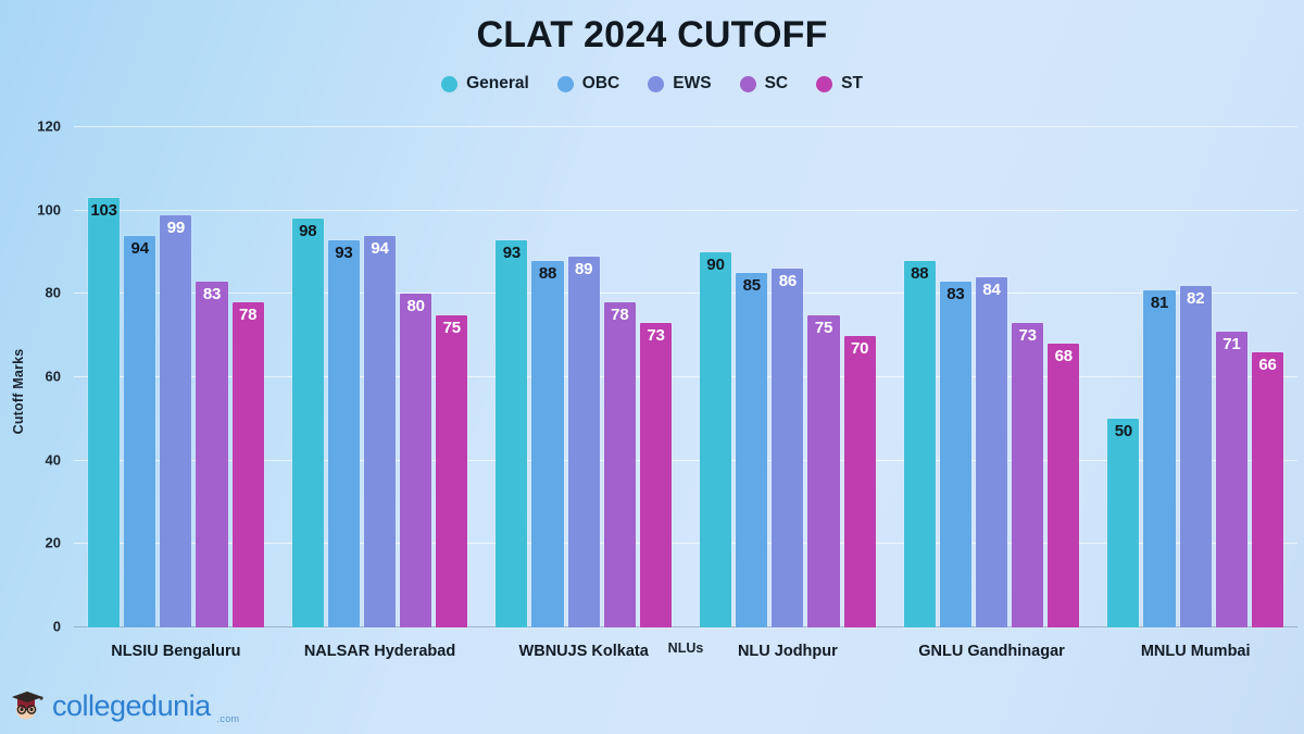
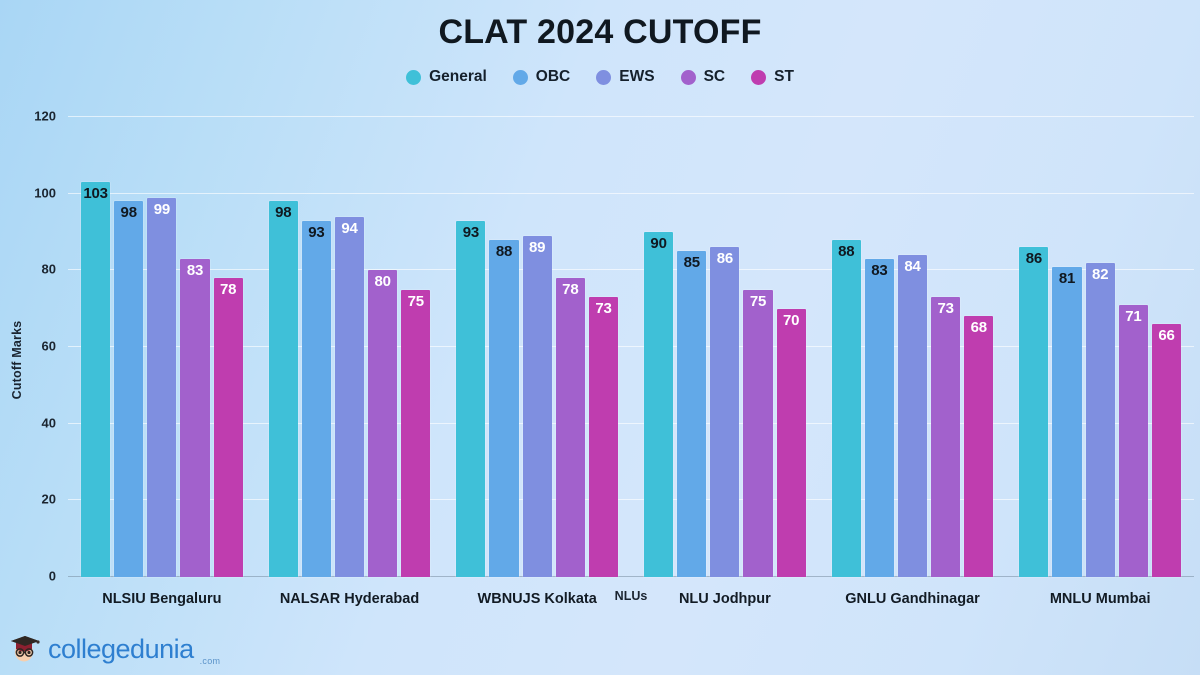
OBC/NLSIU Bengaluru: 94 -> 98
General/MNLU Mumbai: 50 -> 86
